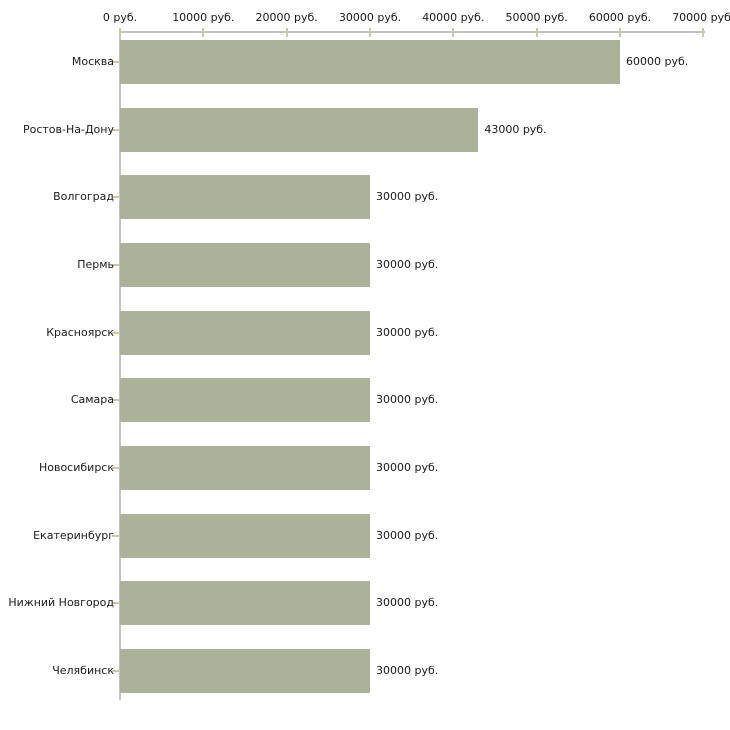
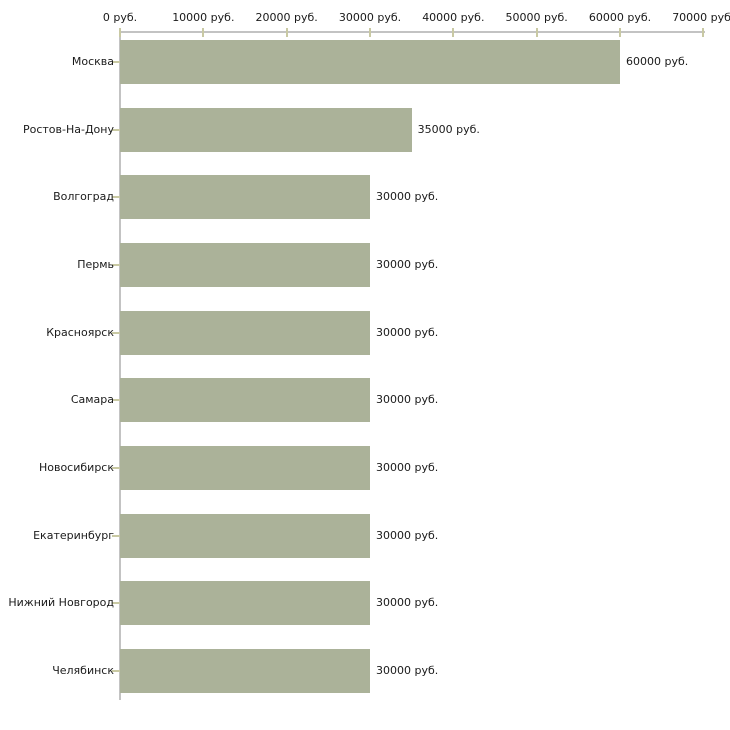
Ростов-На-Дону: 43000 -> 35000
